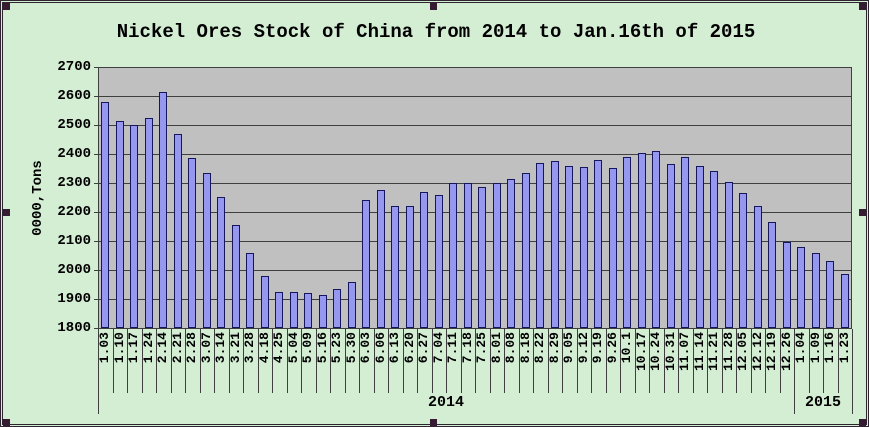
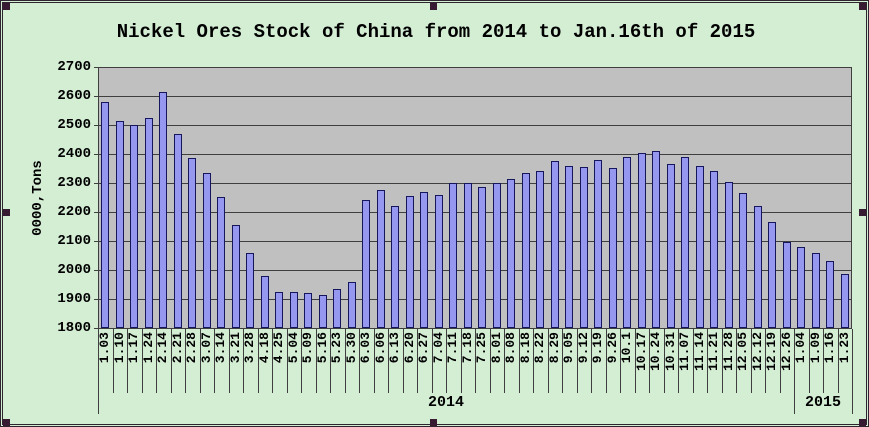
6.20: 2220 -> 2260
8.22: 2370 -> 2340
